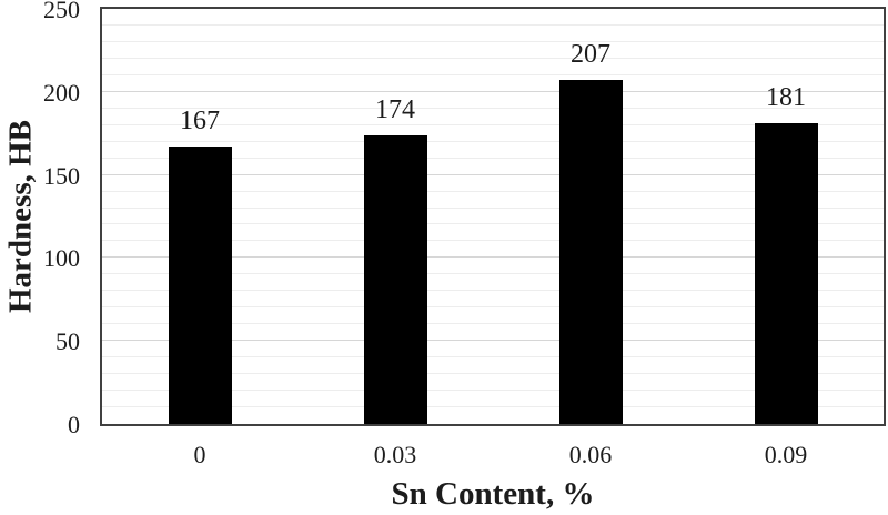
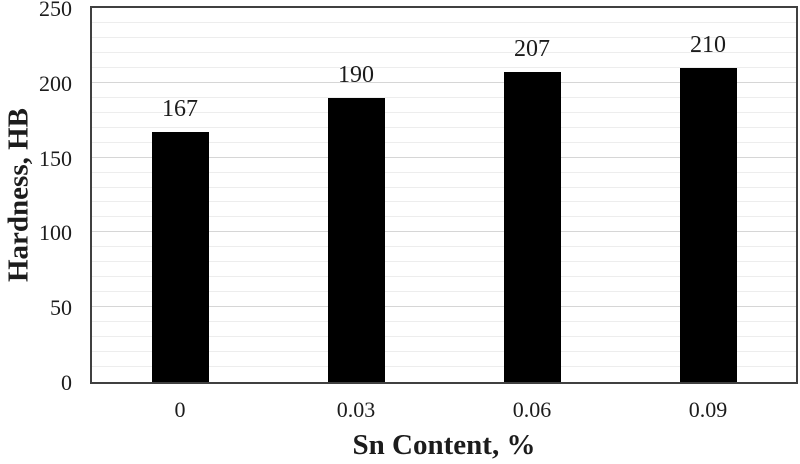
0.03: 174 -> 190
0.09: 181 -> 210
